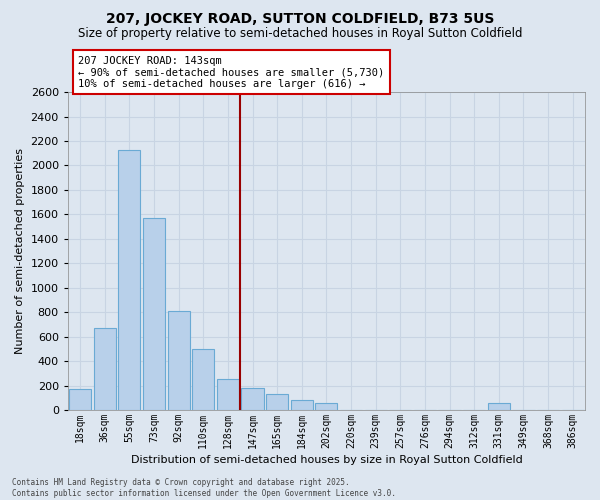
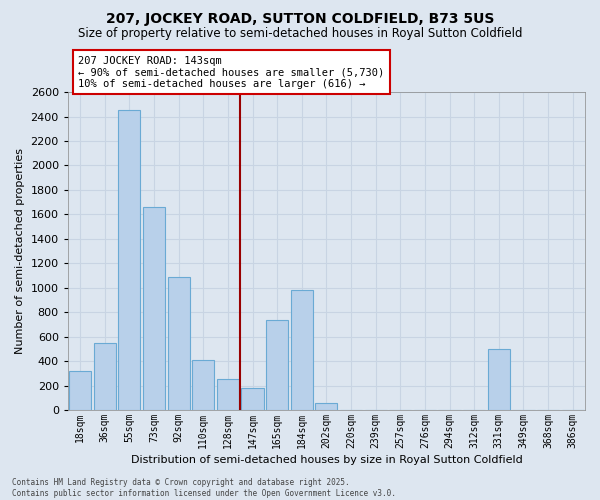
18sqm: 170 -> 320
36sqm: 670 -> 550
55sqm: 2130 -> 2450
73sqm: 1570 -> 1660
92sqm: 810 -> 1090
110sqm: 500 -> 410
165sqm: 130 -> 740
184sqm: 80 -> 980
331sqm: 60 -> 500
